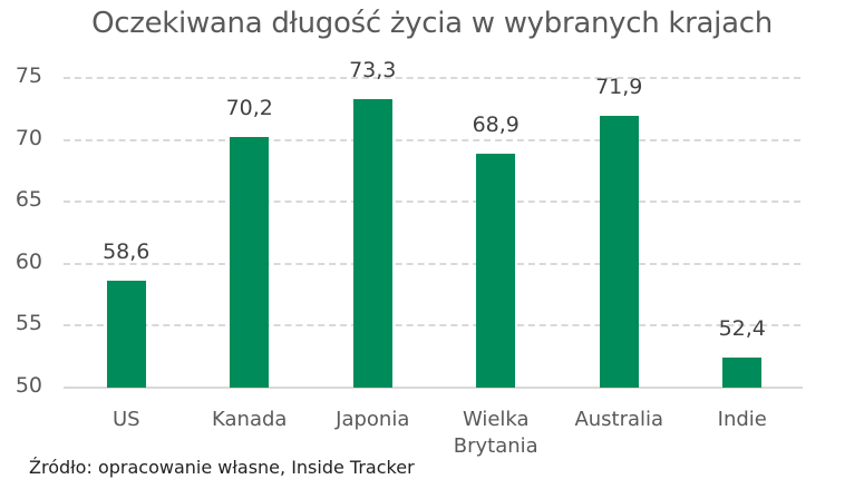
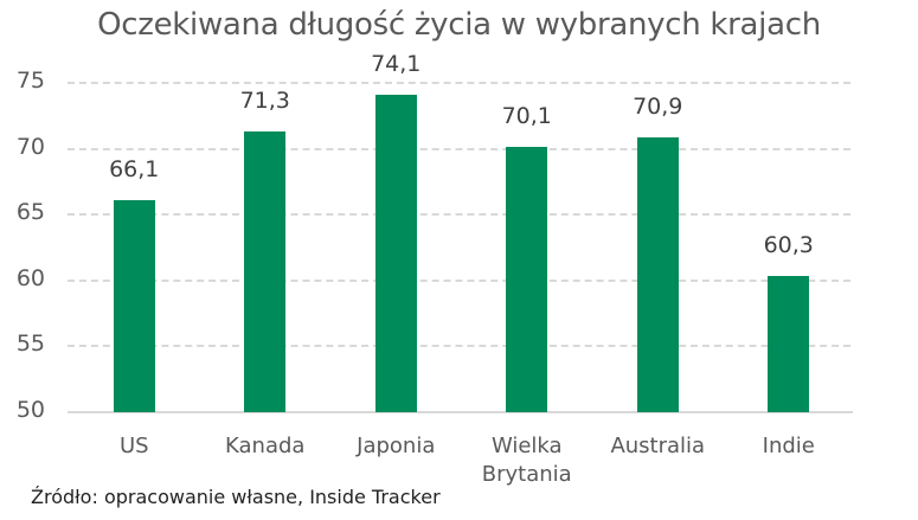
US: 58,6 -> 66,1
Kanada: 70,2 -> 71,3
Japonia: 73,3 -> 74,1
Wielka Brytania: 68,9 -> 70,1
Australia: 71,9 -> 70,9
Indie: 52,4 -> 60,3
